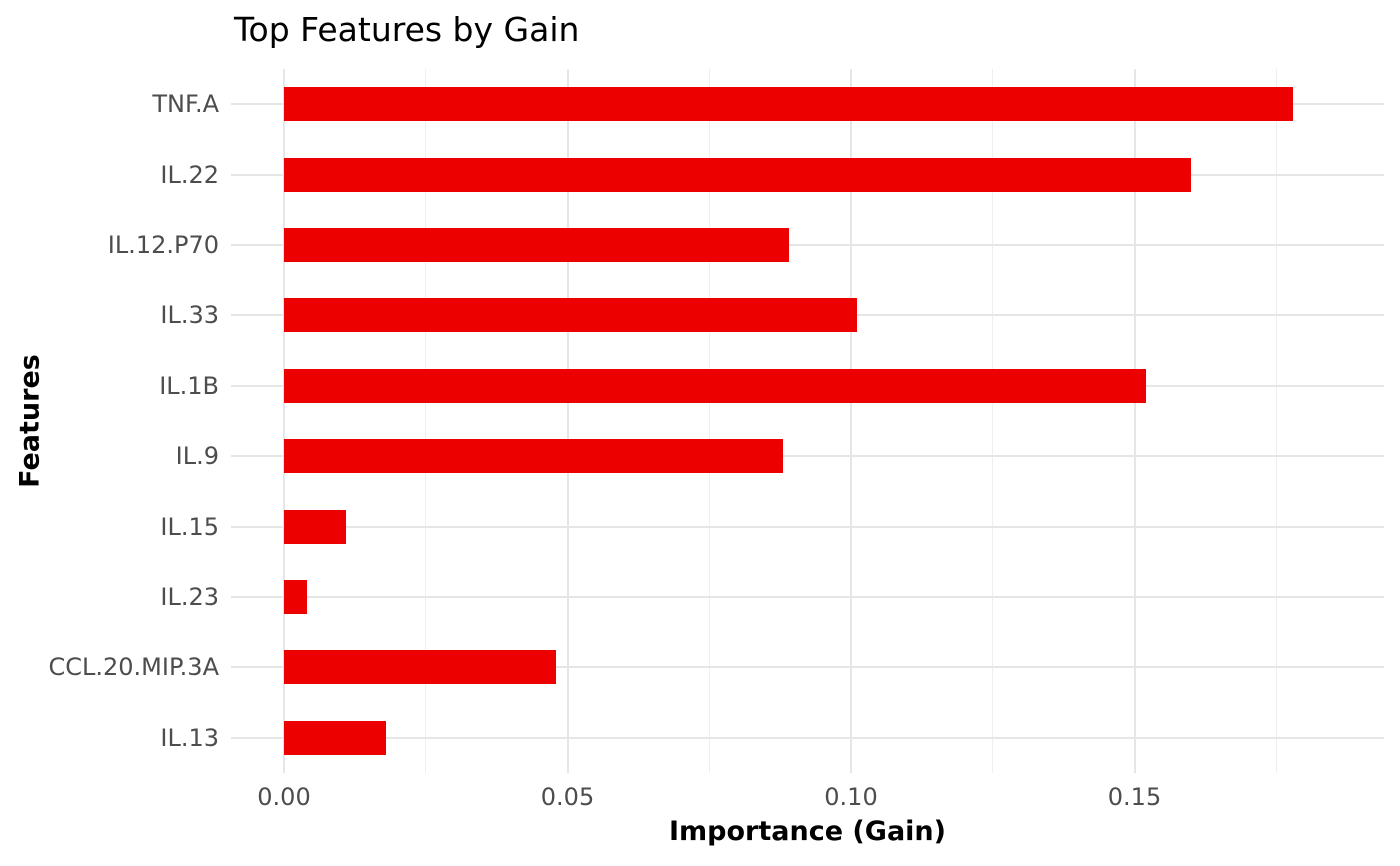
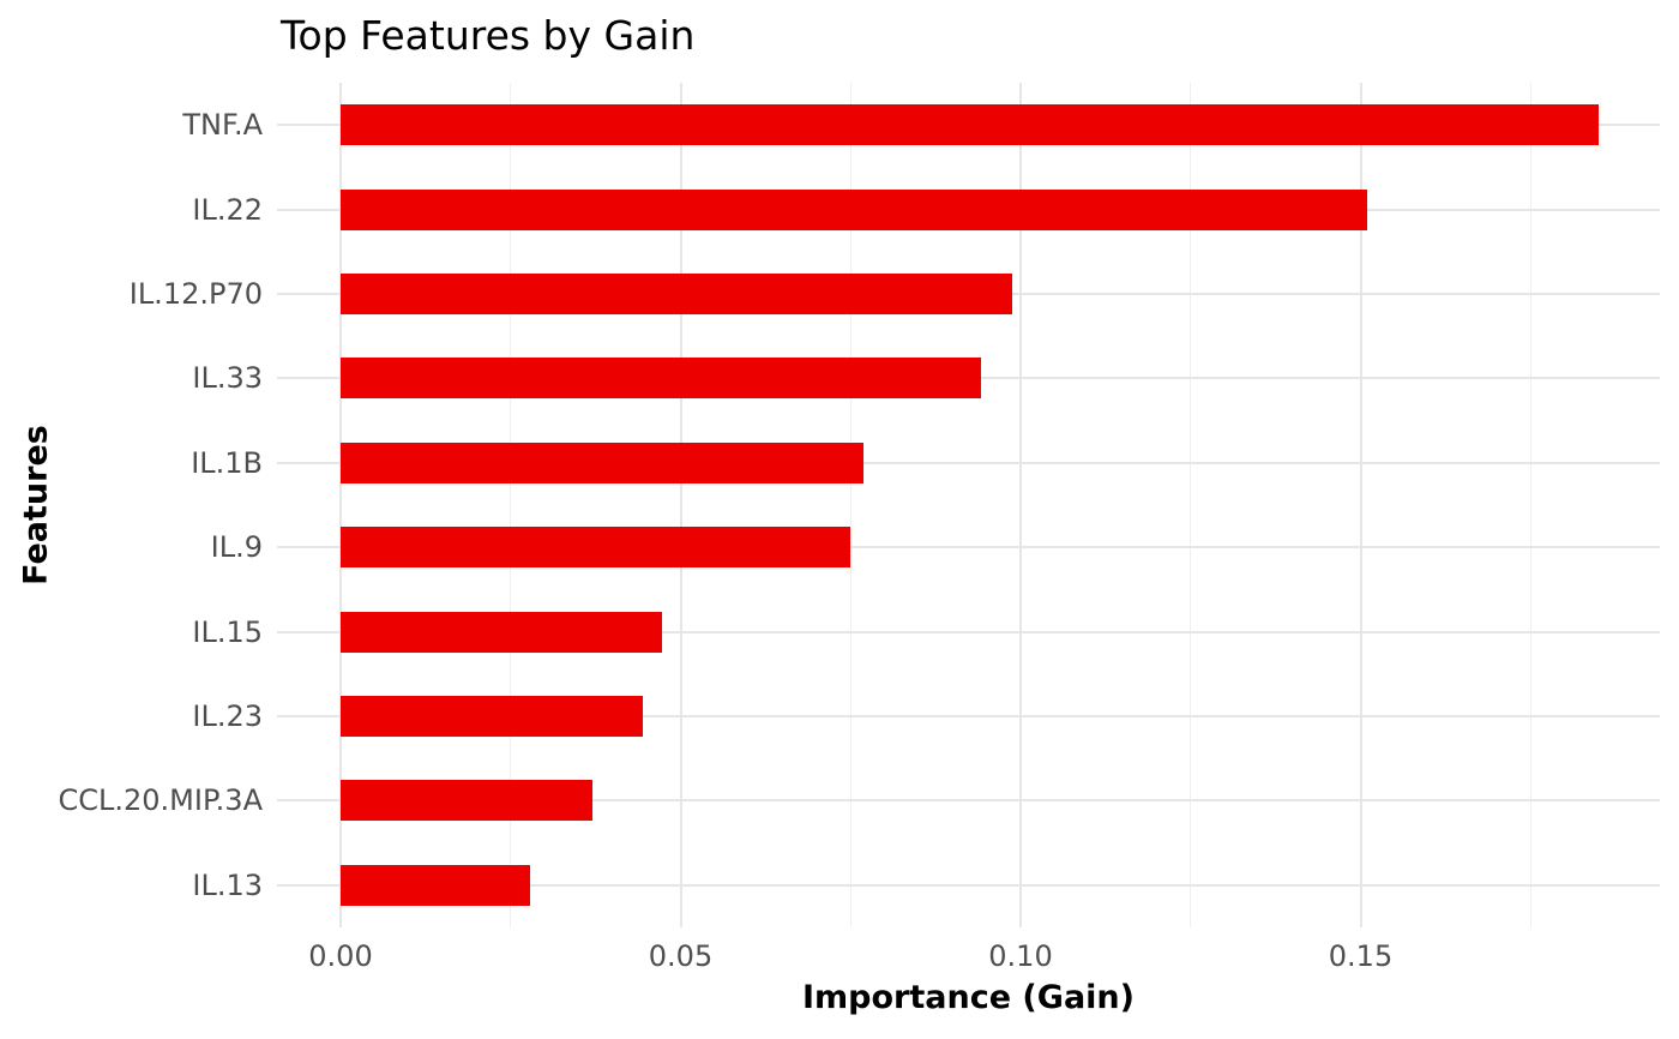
TNF.A: 0.178 -> 0.185
IL.22: 0.160 -> 0.151
IL.12.P70: 0.089 -> 0.099
IL.33: 0.101 -> 0.094
IL.1B: 0.152 -> 0.077
IL.9: 0.088 -> 0.075
IL.15: 0.011 -> 0.047
IL.23: 0.004 -> 0.044
CCL.20.MIP.3A: 0.048 -> 0.037
IL.13: 0.018 -> 0.028
